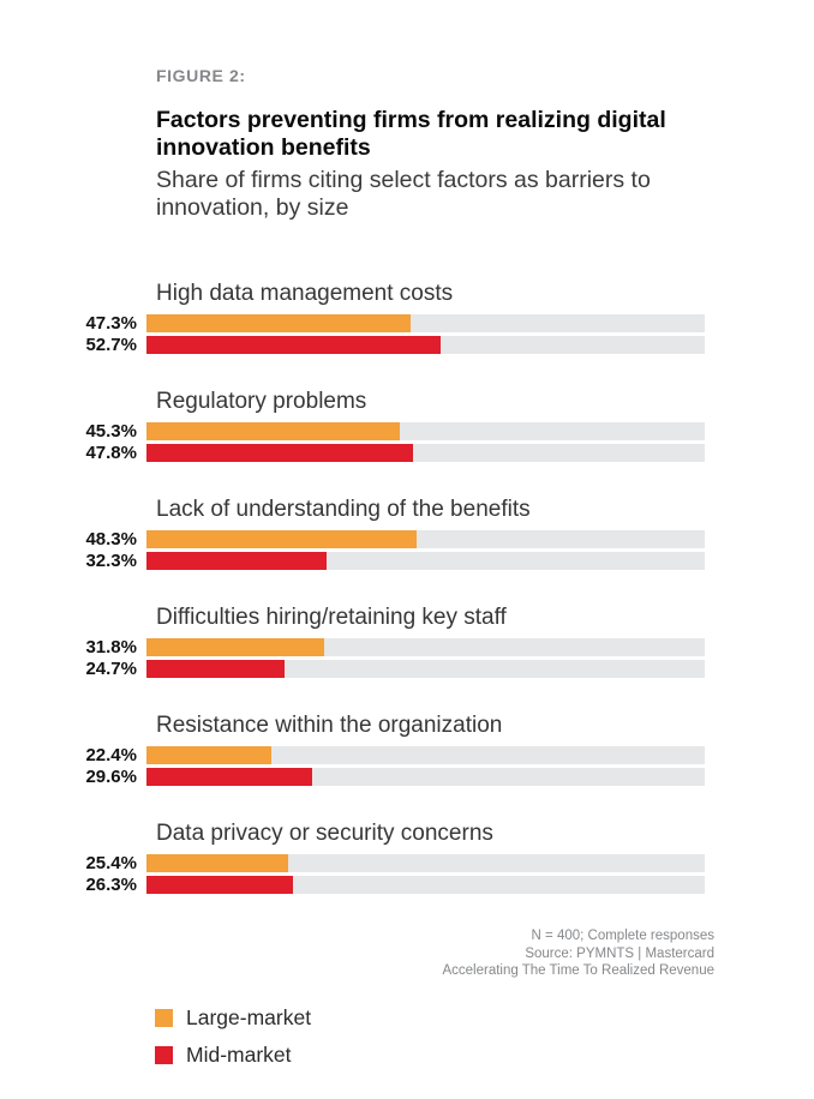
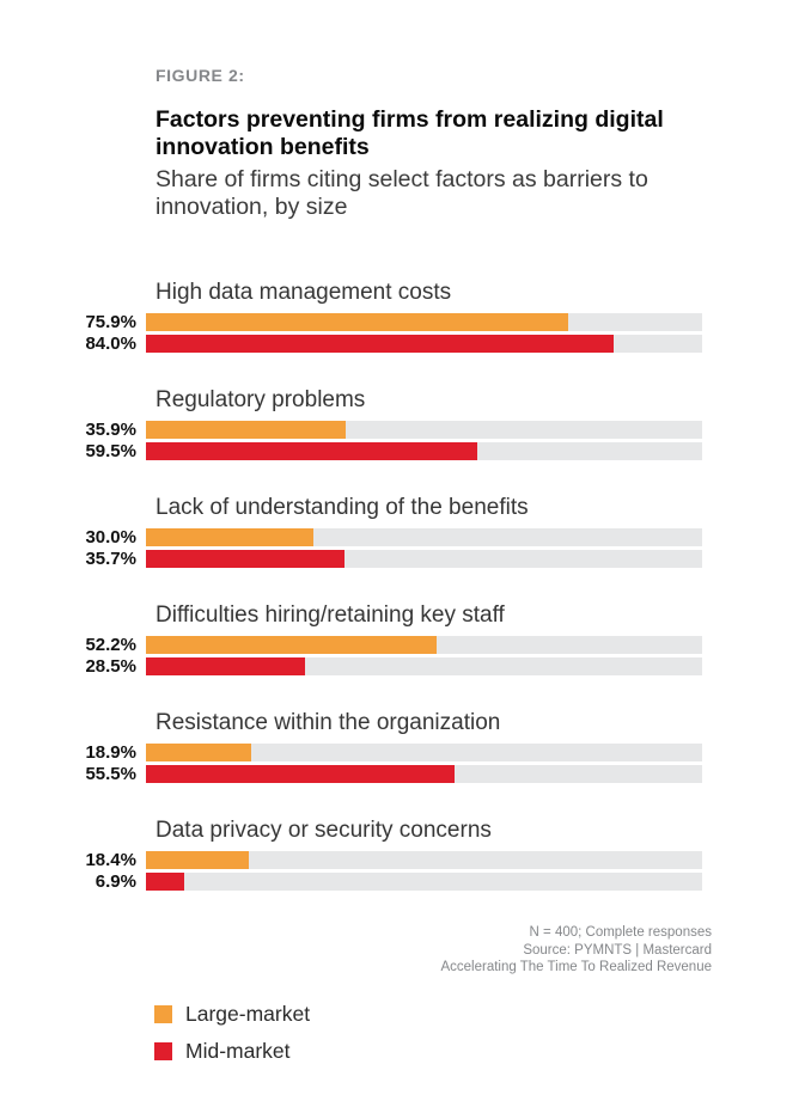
Large-market/High data management costs: 47.3% -> 75.9%
Mid-market/High data management costs: 52.7% -> 84.0%
Large-market/Regulatory problems: 45.3% -> 35.9%
Mid-market/Regulatory problems: 47.8% -> 59.5%
Large-market/Lack of understanding of the benefits: 48.3% -> 30.0%
Mid-market/Lack of understanding of the benefits: 32.3% -> 35.7%
Large-market/Difficulties hiring/retaining key staff: 31.8% -> 52.2%
Mid-market/Difficulties hiring/retaining key staff: 24.7% -> 28.5%
Large-market/Resistance within the organization: 22.4% -> 18.9%
Mid-market/Resistance within the organization: 29.6% -> 55.5%
Large-market/Data privacy or security concerns: 25.4% -> 18.4%
Mid-market/Data privacy or security concerns: 26.3% -> 6.9%
